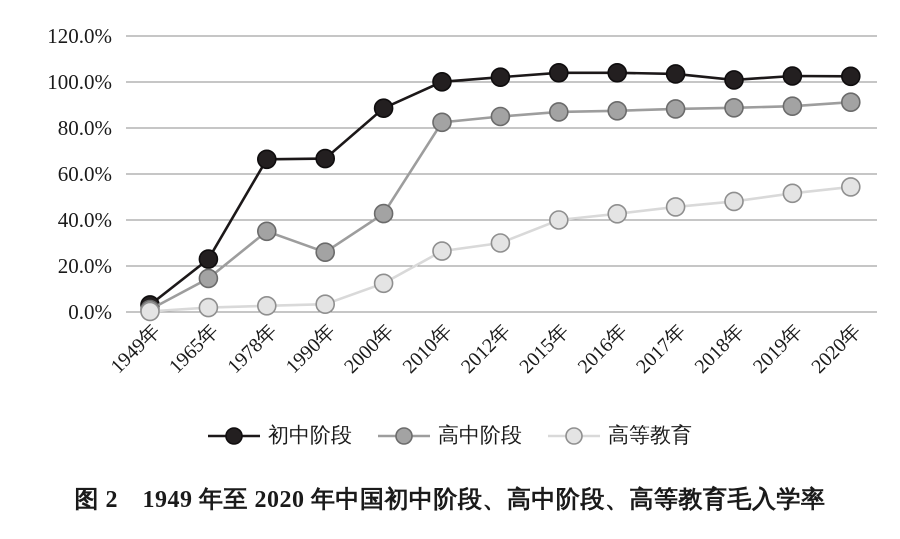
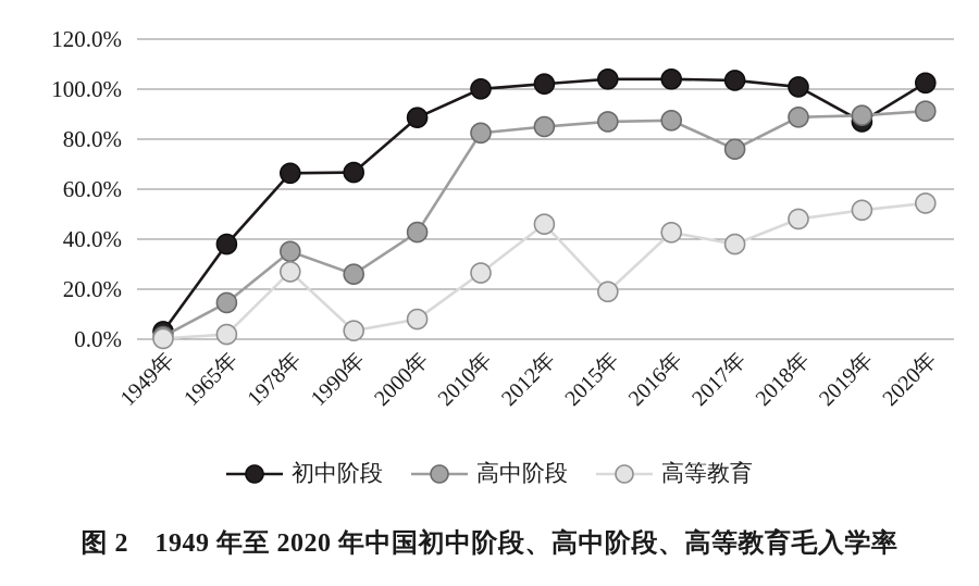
初中阶段/1965年: 23% -> 38%
高等教育/1978年: 3% -> 27%
高等教育/2000年: 12% -> 8%
高等教育/2012年: 30% -> 46%
高等教育/2015年: 40% -> 19%
高中阶段/2017年: 88% -> 76%
高等教育/2017年: 46% -> 38%
初中阶段/2019年: 103% -> 87%
